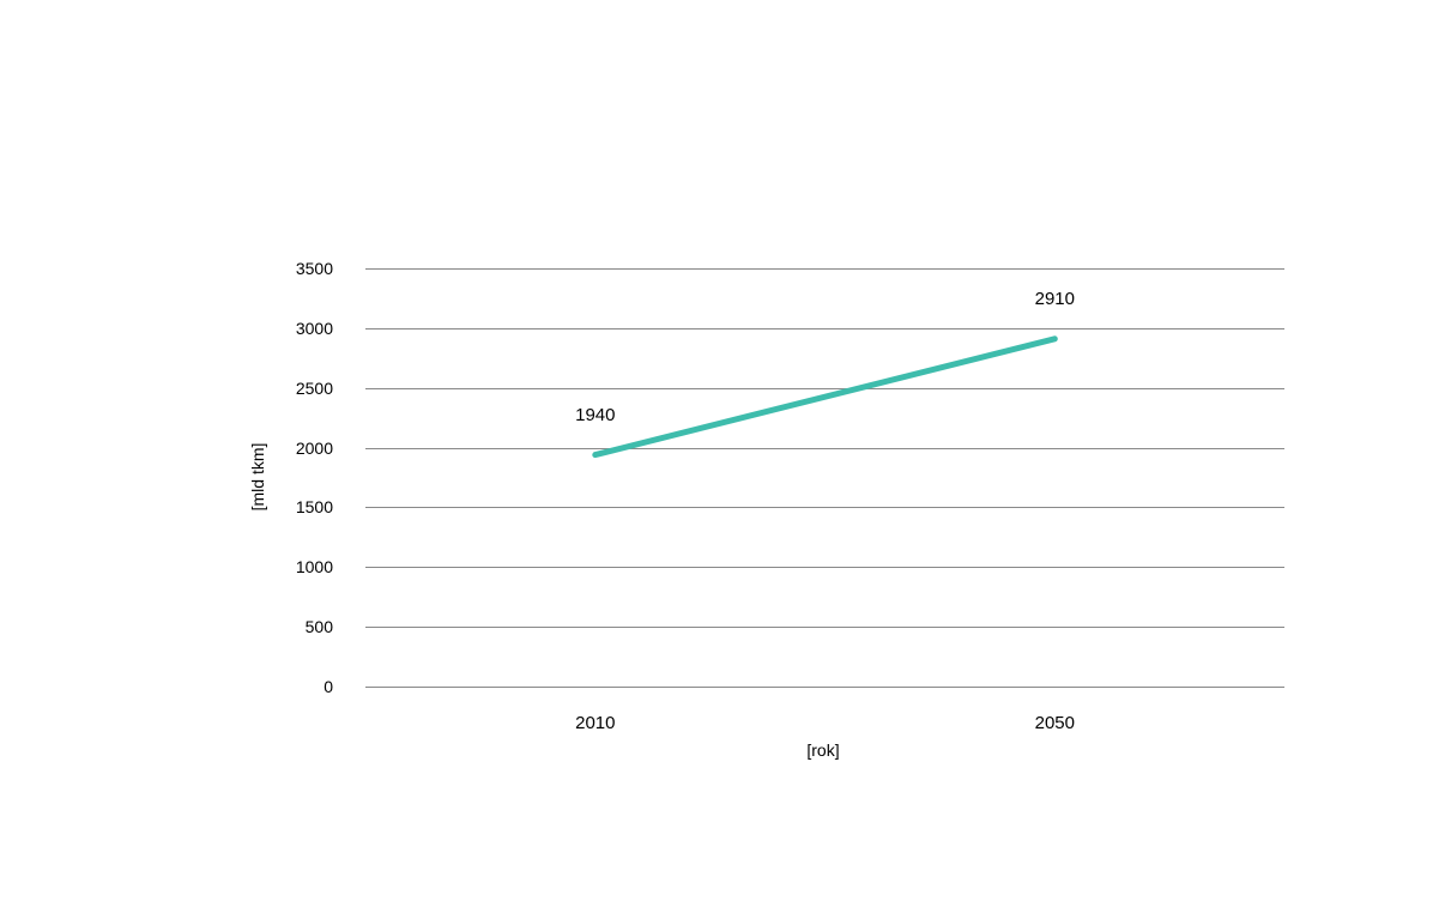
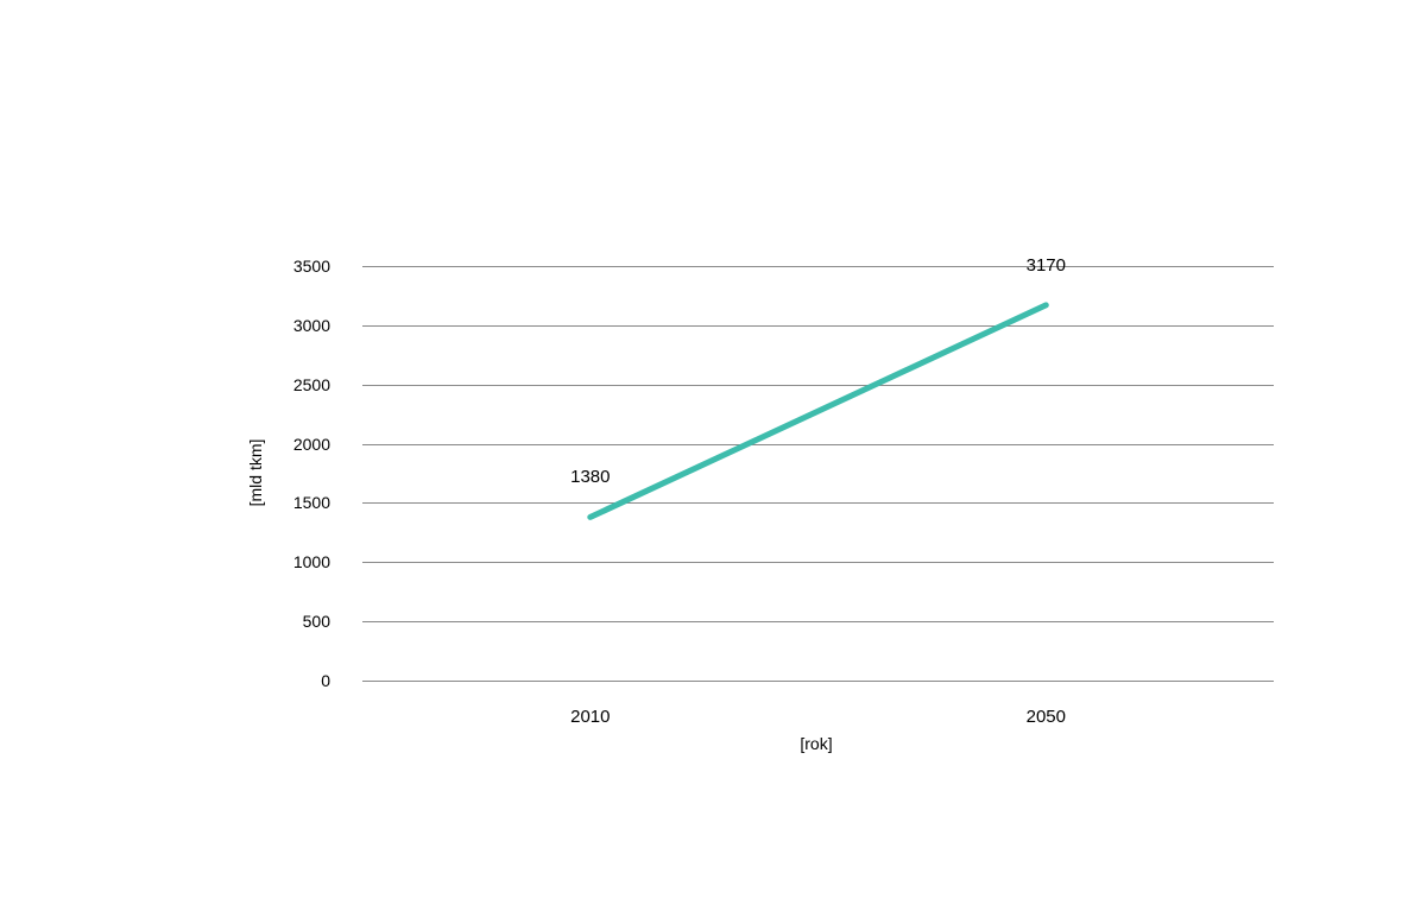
2010: 1940 -> 1380
2050: 2910 -> 3170
